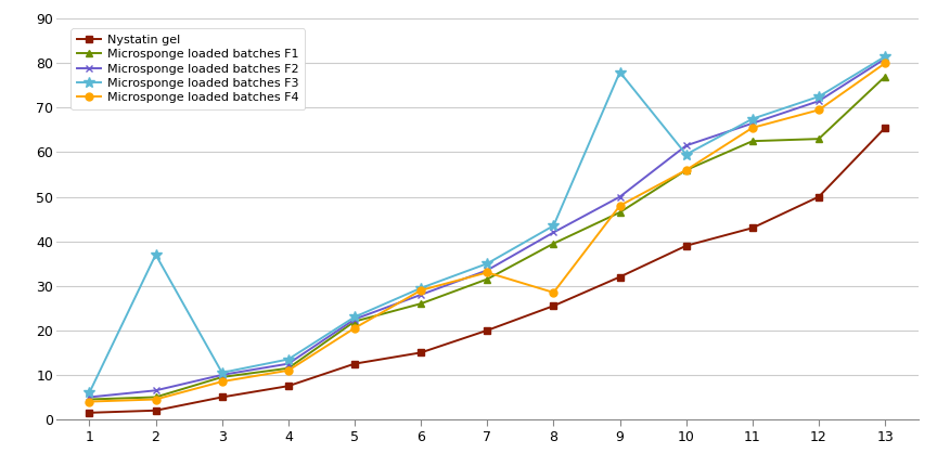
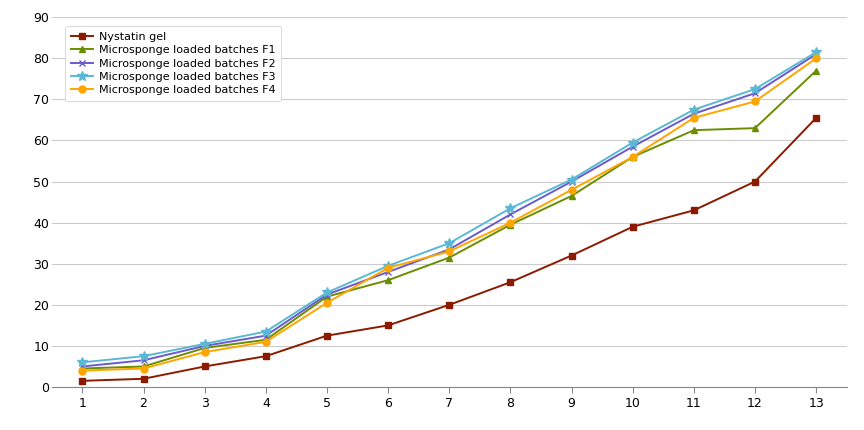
Microsponge loaded batches F3/2: 37.0 -> 7.5
Microsponge loaded batches F4/8: 28.5 -> 40.0
Microsponge loaded batches F3/9: 78.0 -> 50.5
Microsponge loaded batches F2/10: 61.5 -> 58.5
